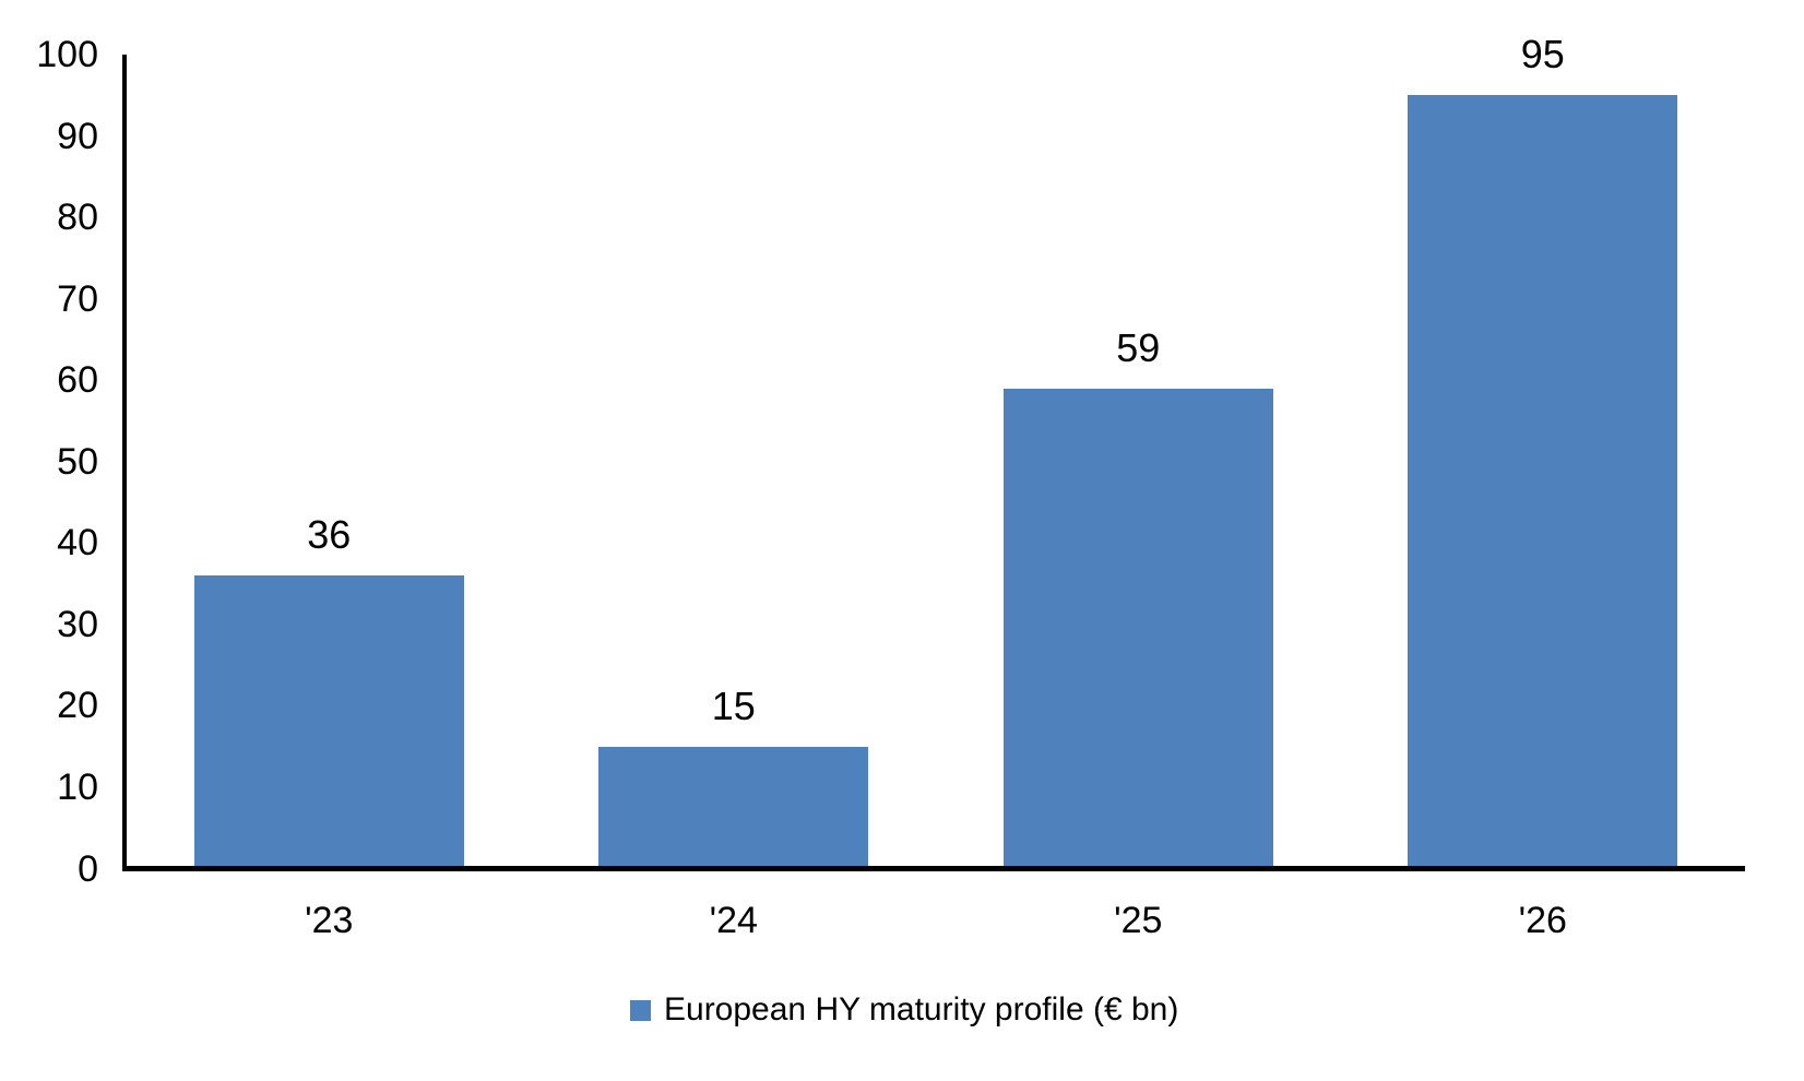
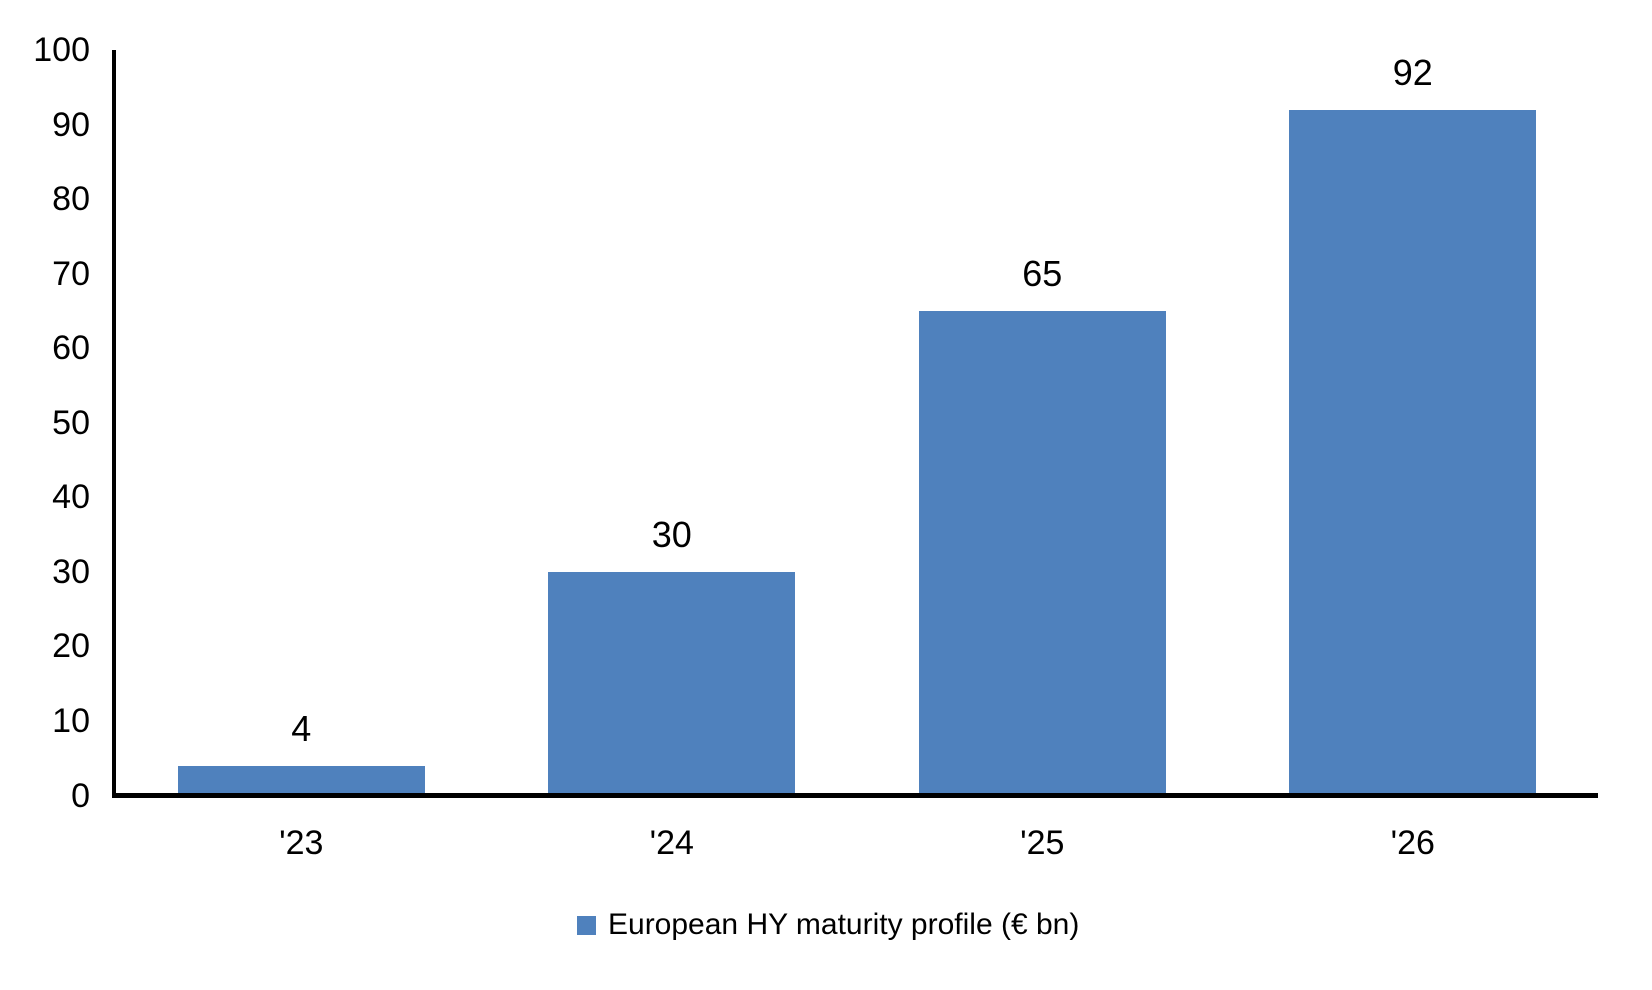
'23: 36 -> 4
'24: 15 -> 30
'25: 59 -> 65
'26: 95 -> 92
